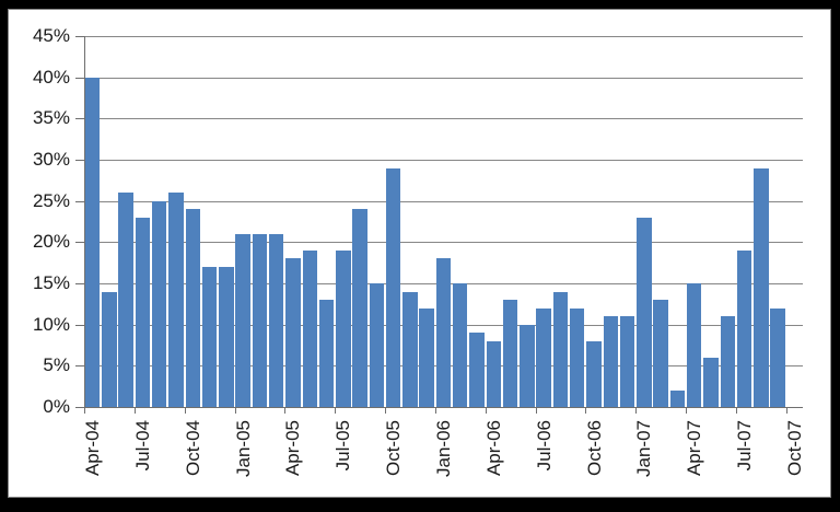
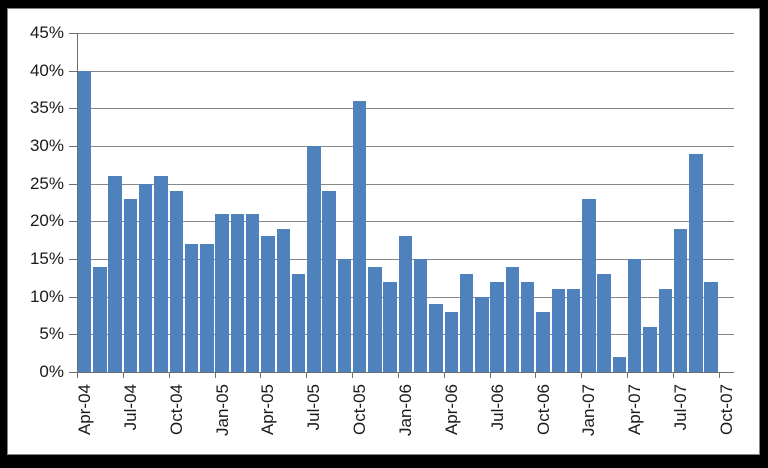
Jul-05: 19% -> 30%
Oct-05: 29% -> 36%
